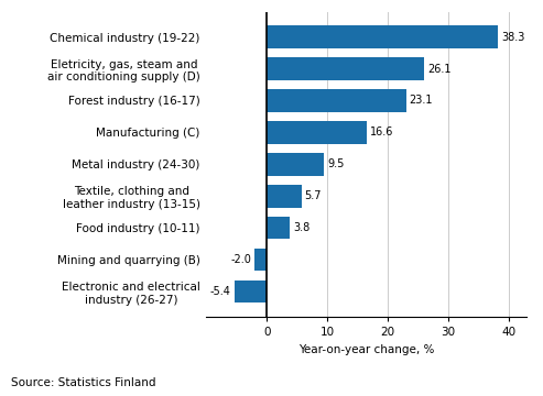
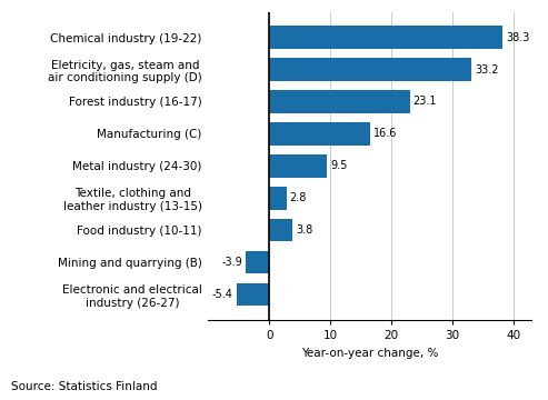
Eletricity, gas, steam and air conditioning supply (D): 26.1 -> 33.2
Textile, clothing and leather industry (13-15): 5.7 -> 2.8
Mining and quarrying (B): -2.0 -> -3.9
